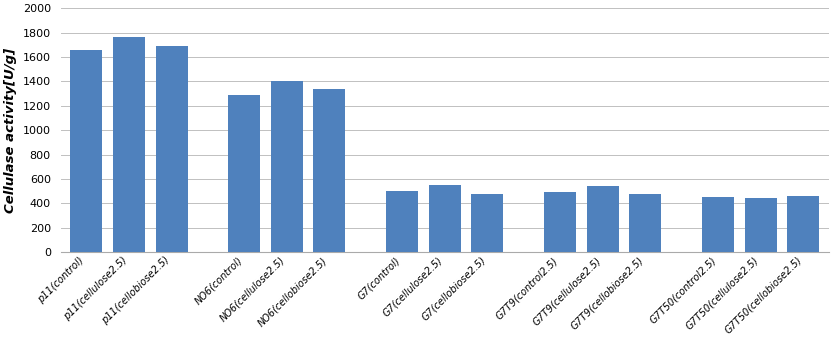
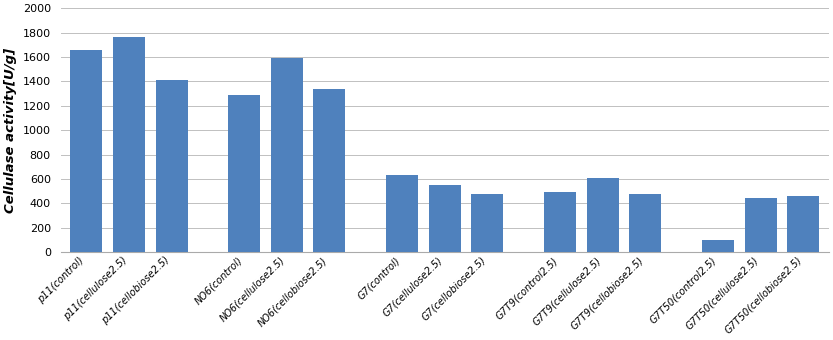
p11(cellobiose2.5): 1690 -> 1410
NO6(cellulose2.5): 1400 -> 1590
G7(control): 500 -> 630
G7T9(cellulose2.5): 540 -> 610
G7T50(control2.5): 450 -> 100
